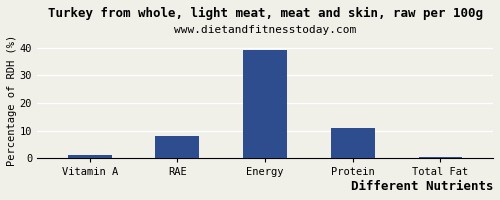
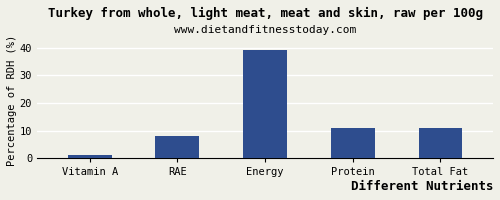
Total Fat: 0.3 -> 11.0
